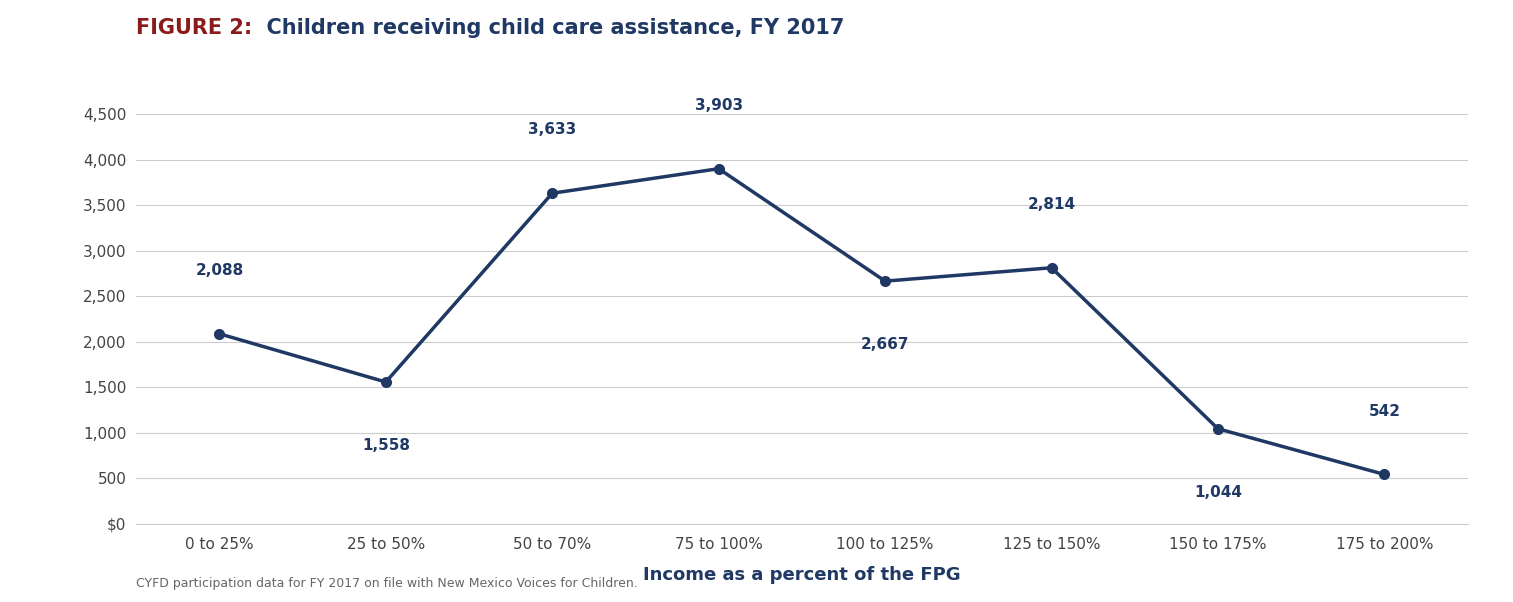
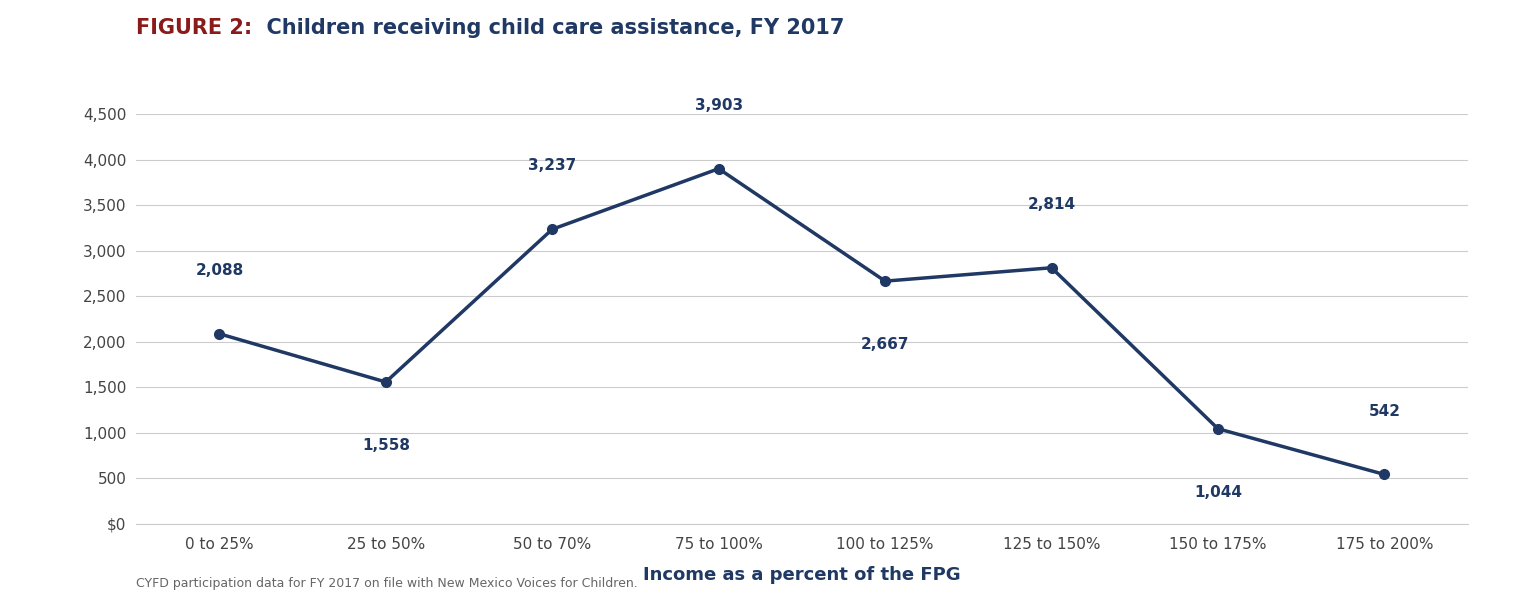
50 to 70%: 3,633 -> 3,237
